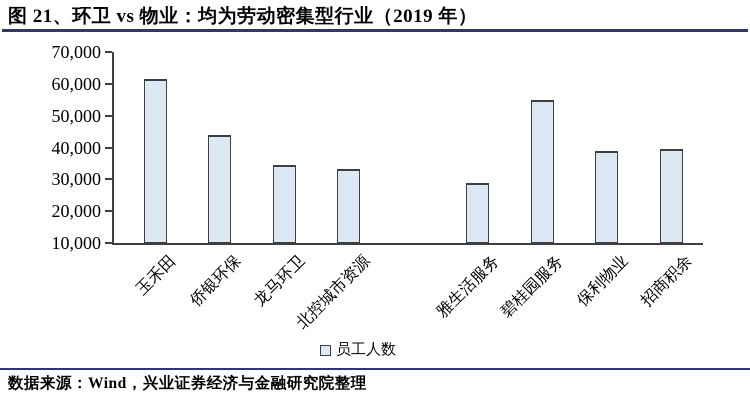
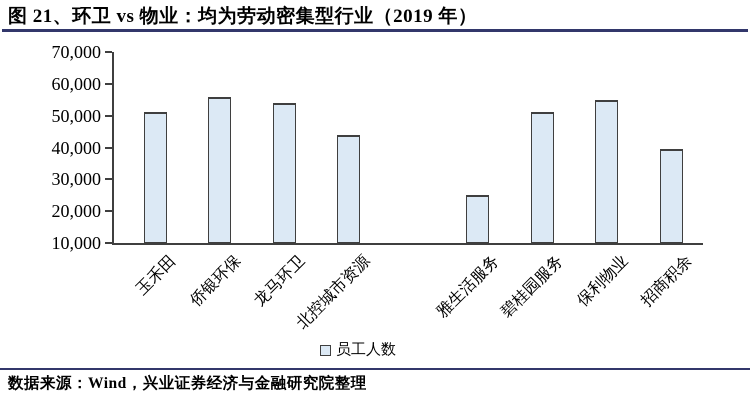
玉禾田: 62000 -> 51000
侨银环保: 44000 -> 56000
龙马环卫: 34000 -> 54000
北控城市资源: 33000 -> 44000
雅生活服务: 29000 -> 25000
碧桂园服务: 55000 -> 51000
保利物业: 39000 -> 55000
